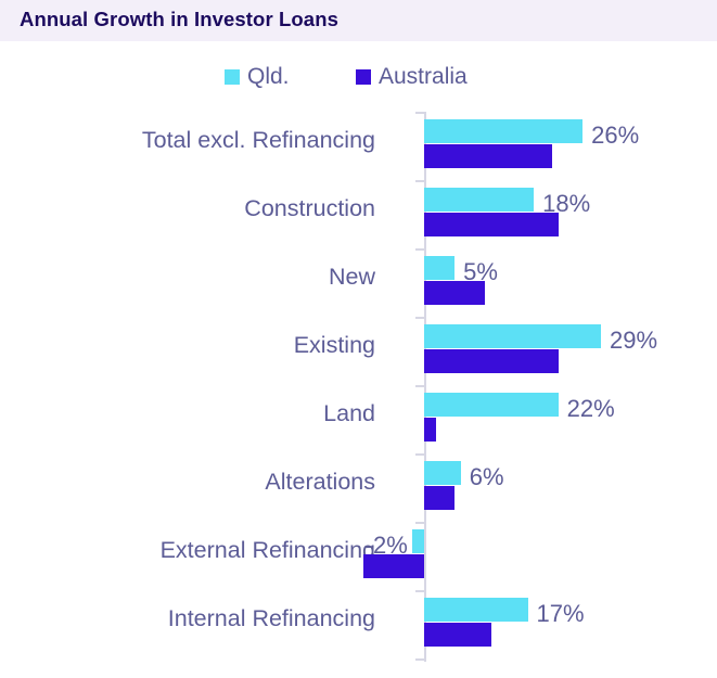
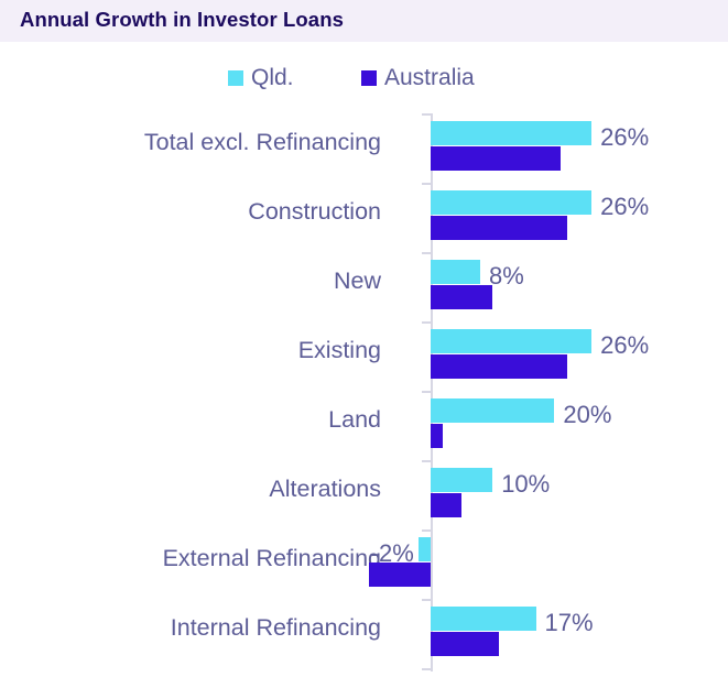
Qld./Construction: 18% -> 26%
Qld./New: 5% -> 8%
Qld./Existing: 29% -> 26%
Qld./Land: 22% -> 20%
Qld./Alterations: 6% -> 10%
